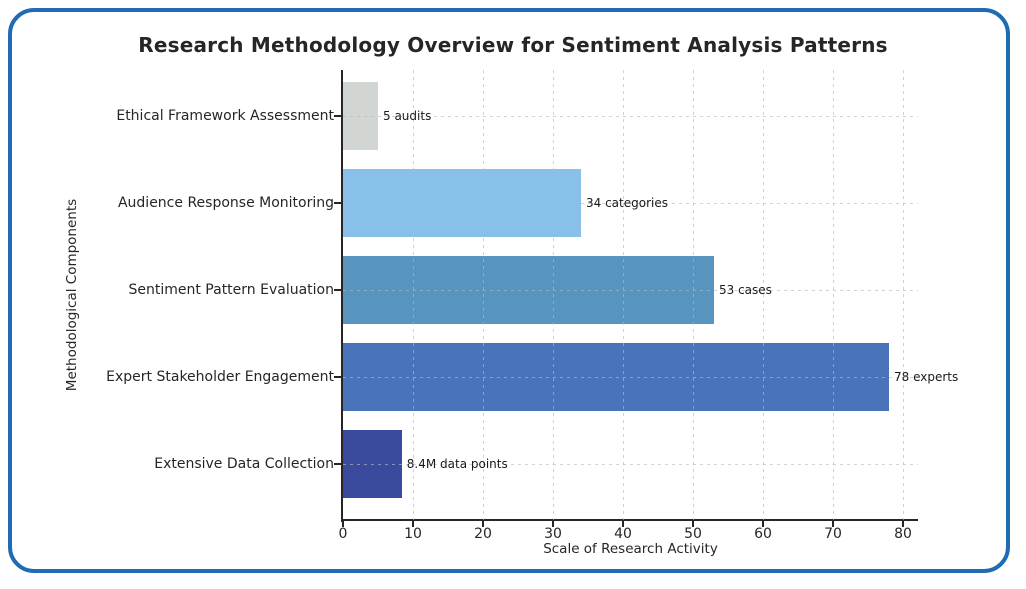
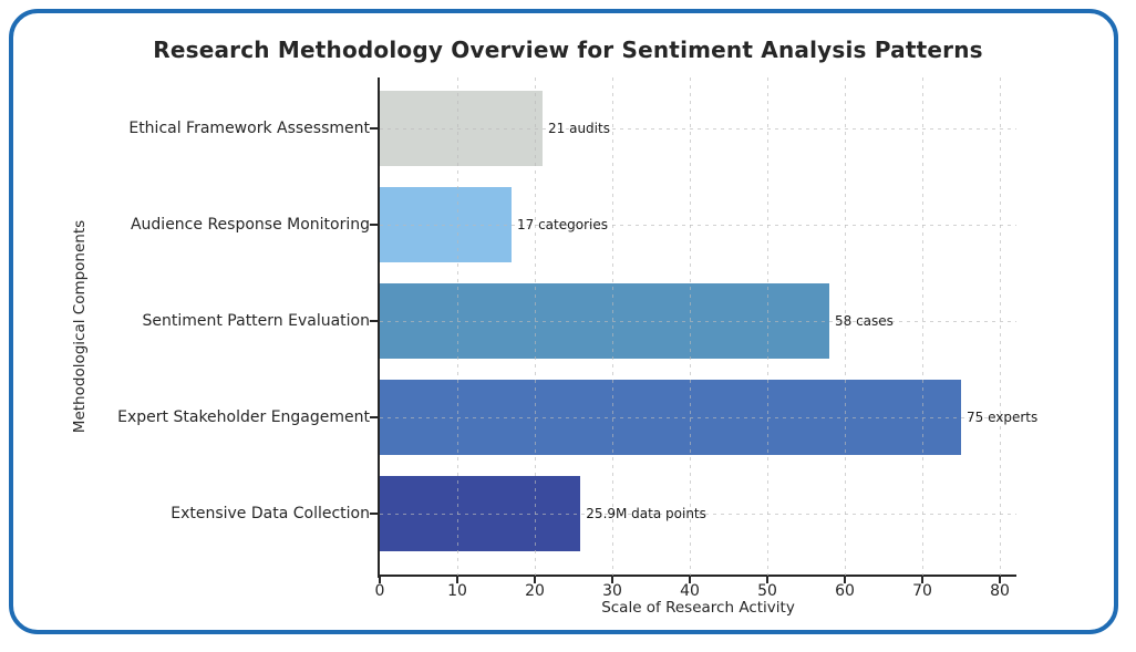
Ethical Framework Assessment: 5 -> 21
Audience Response Monitoring: 34 -> 17
Sentiment Pattern Evaluation: 53 -> 58
Expert Stakeholder Engagement: 78 -> 75
Extensive Data Collection: 8.4M -> 25.9M
